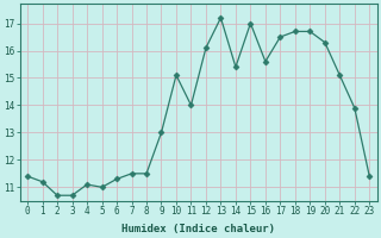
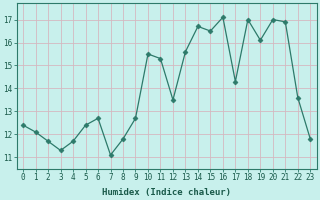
0: 11.4 -> 12.4
1: 11.2 -> 12.1
2: 10.7 -> 11.7
3: 10.7 -> 11.3
4: 11.1 -> 11.7
5: 11.0 -> 12.4
6: 11.3 -> 12.7
7: 11.5 -> 11.1
8: 11.5 -> 11.8
9: 13.0 -> 12.7
10: 15.1 -> 15.5
11: 14.0 -> 15.3
12: 16.1 -> 13.5
13: 17.2 -> 15.6
14: 15.4 -> 16.7
15: 17.0 -> 16.5
16: 15.6 -> 17.1
17: 16.5 -> 14.3
18: 16.7 -> 17.0
19: 16.7 -> 16.1
20: 16.3 -> 17.0
21: 15.1 -> 16.9
22: 13.9 -> 13.6
23: 11.4 -> 11.8
